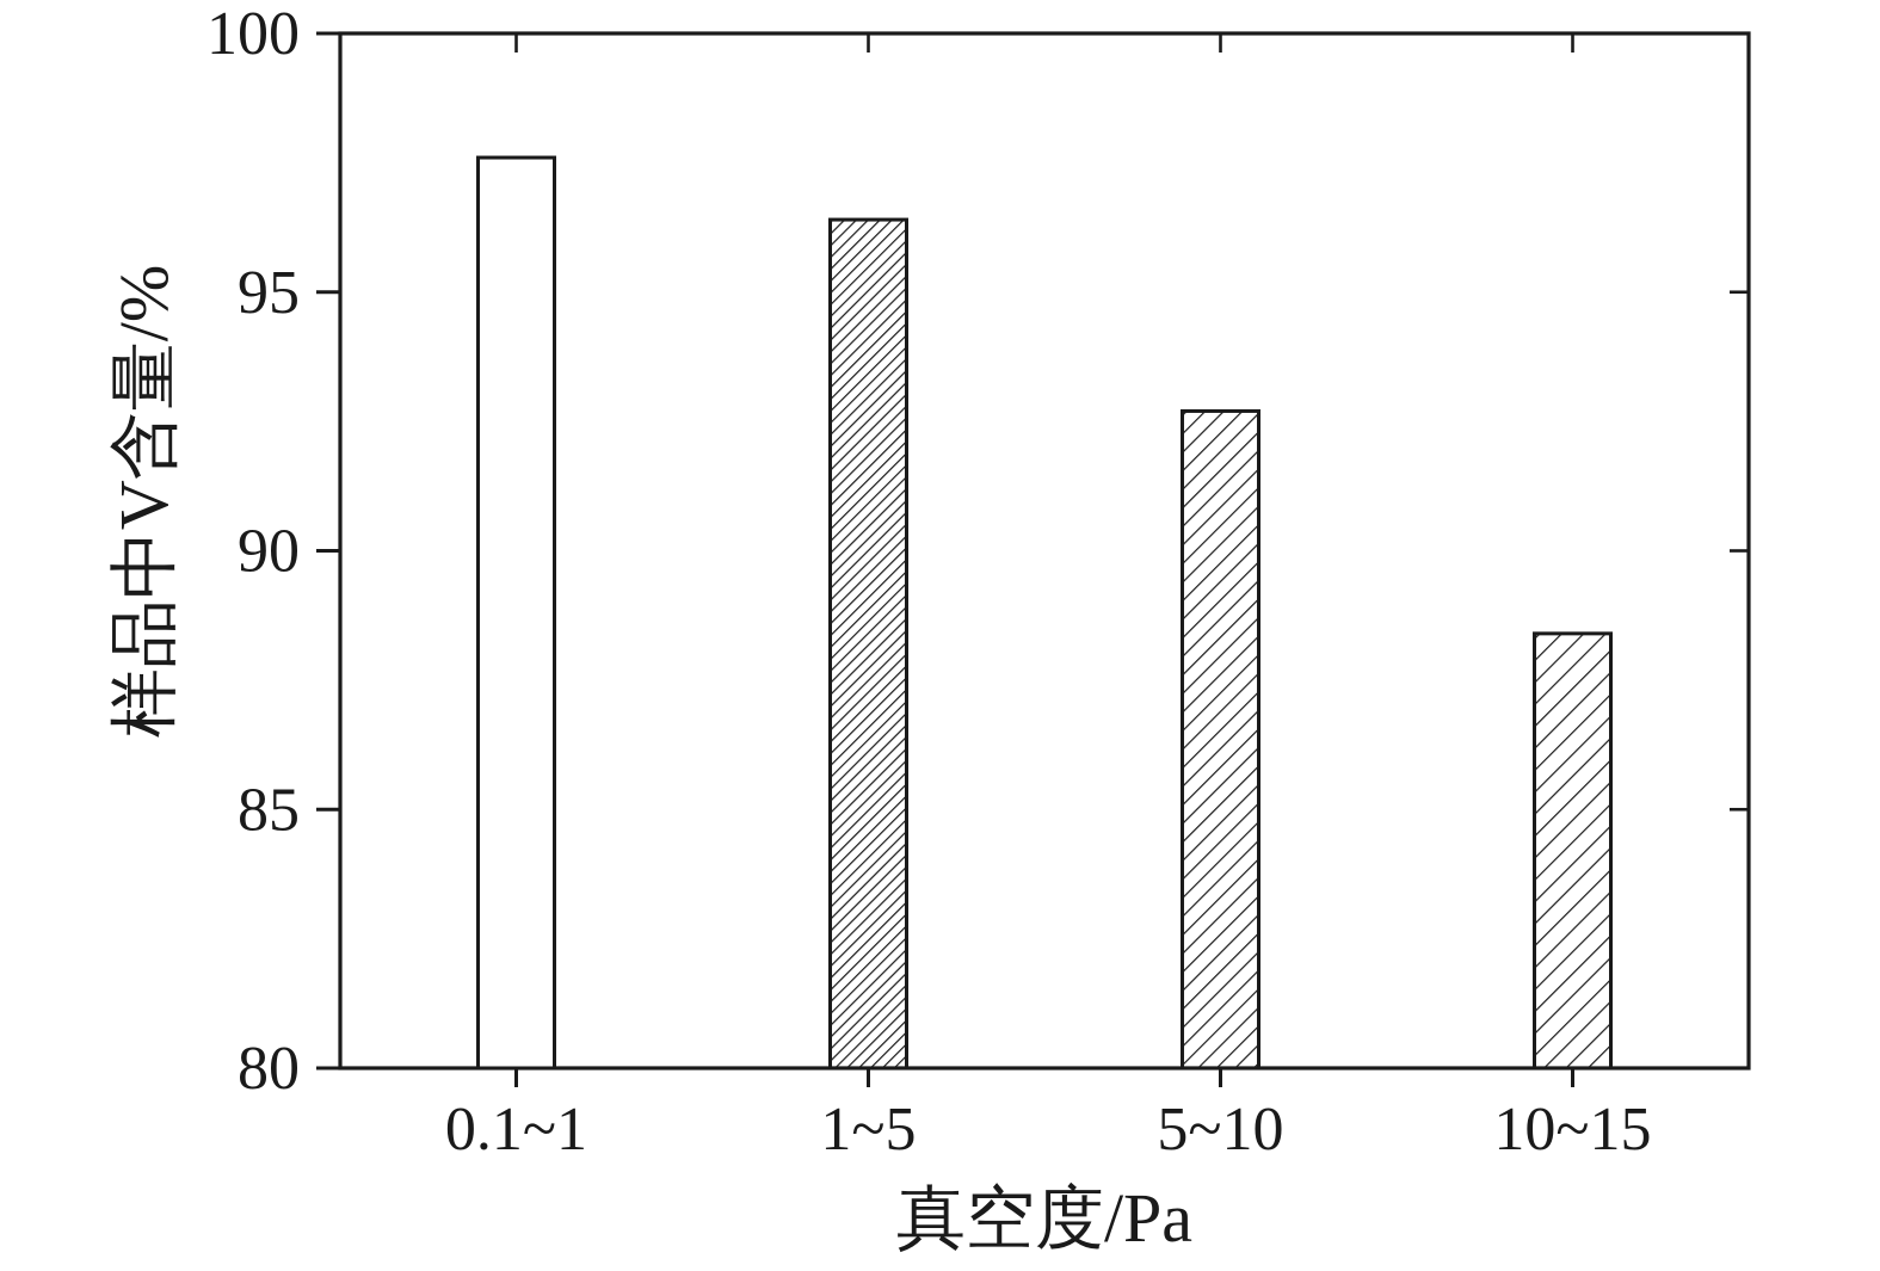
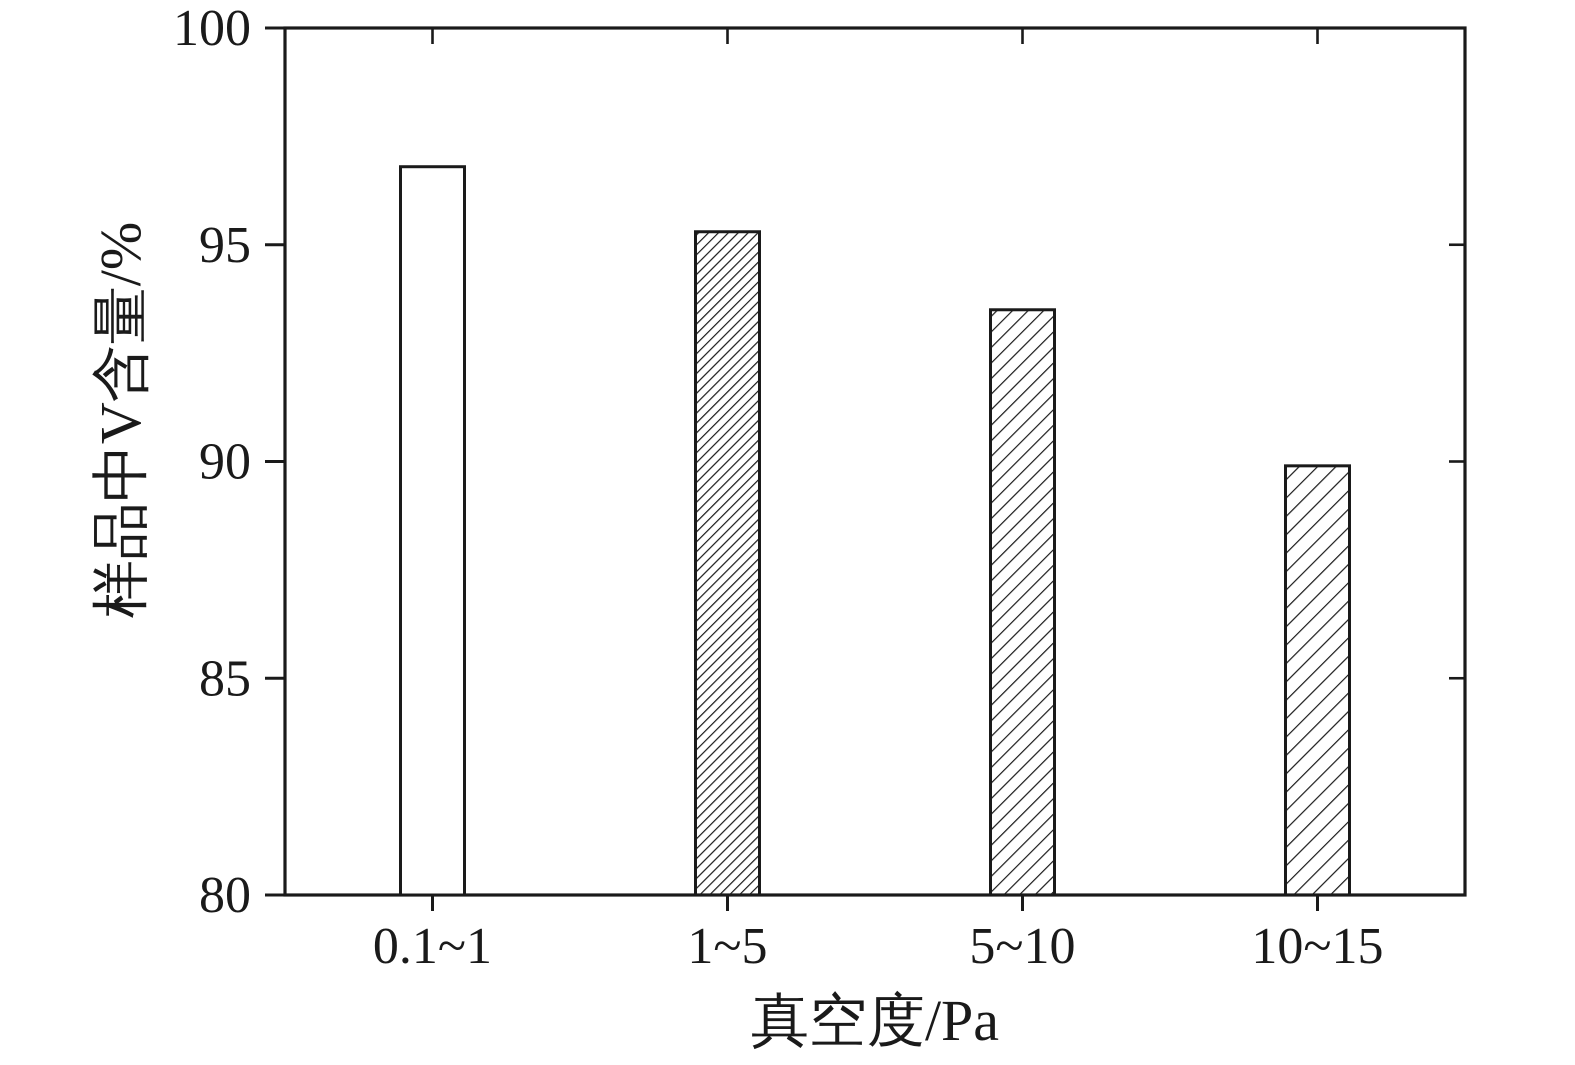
0.1~1: 97.6 -> 96.8
1~5: 96.4 -> 95.3
5~10: 92.7 -> 93.5
10~15: 88.4 -> 89.9
